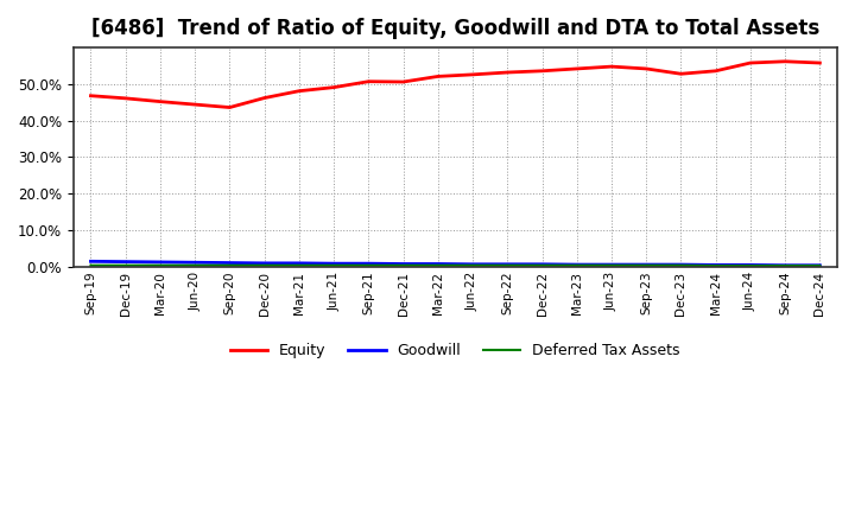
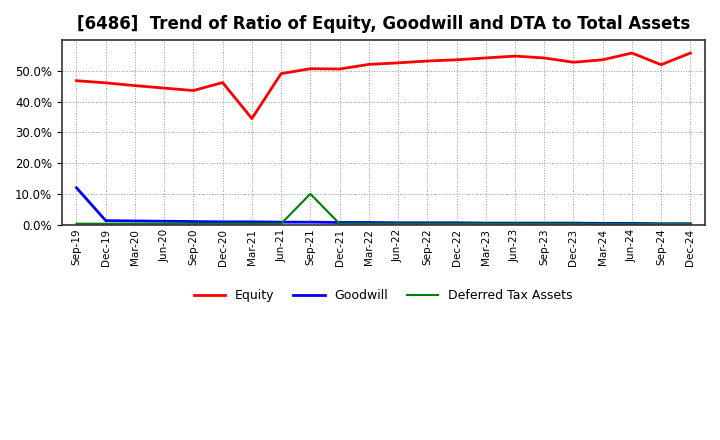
Goodwill/Sep-19: 1.4% -> 12.0%
Equity/Mar-21: 48.1% -> 34.5%
Deferred Tax Assets/Sep-21: 0.3% -> 10.0%
Equity/Sep-24: 56.2% -> 52.0%
